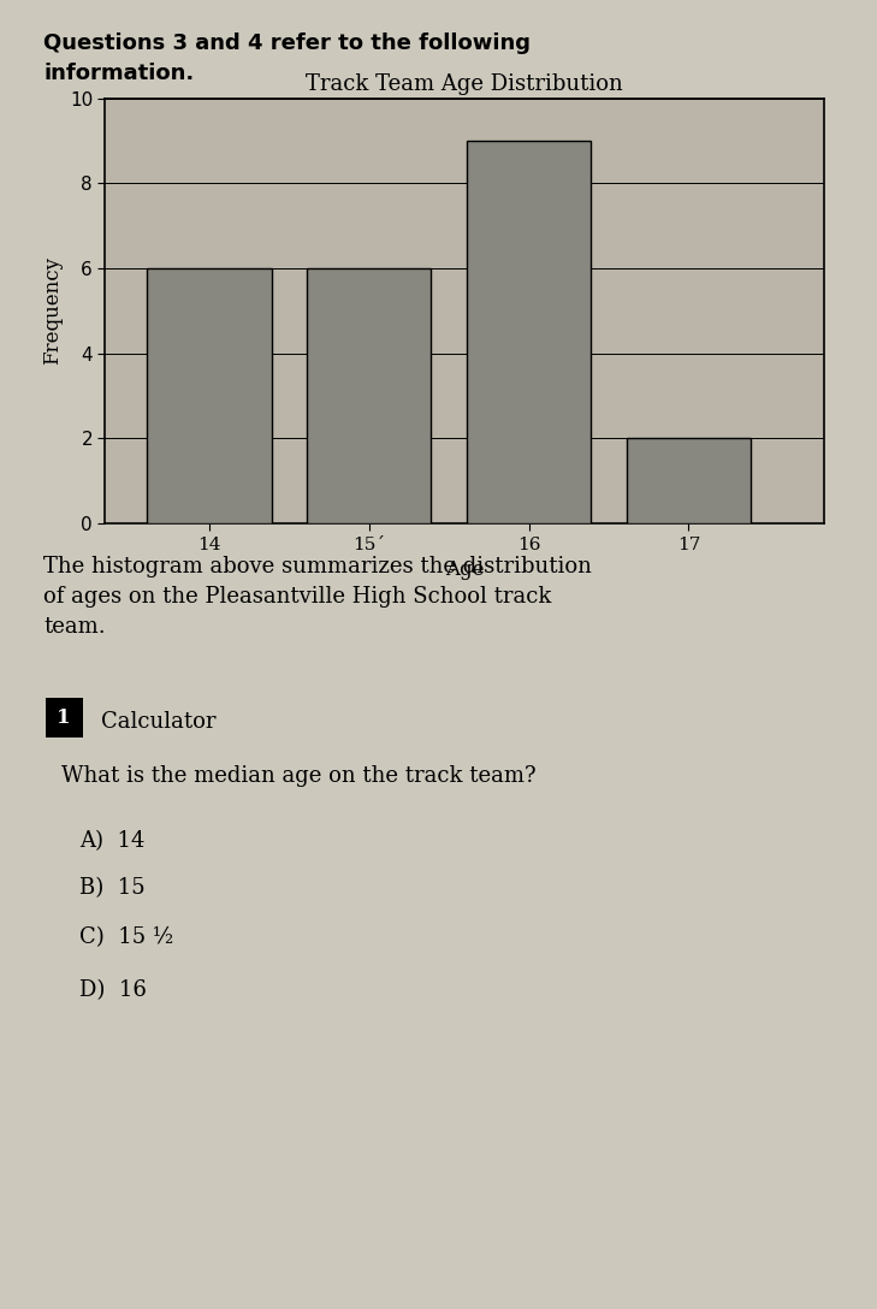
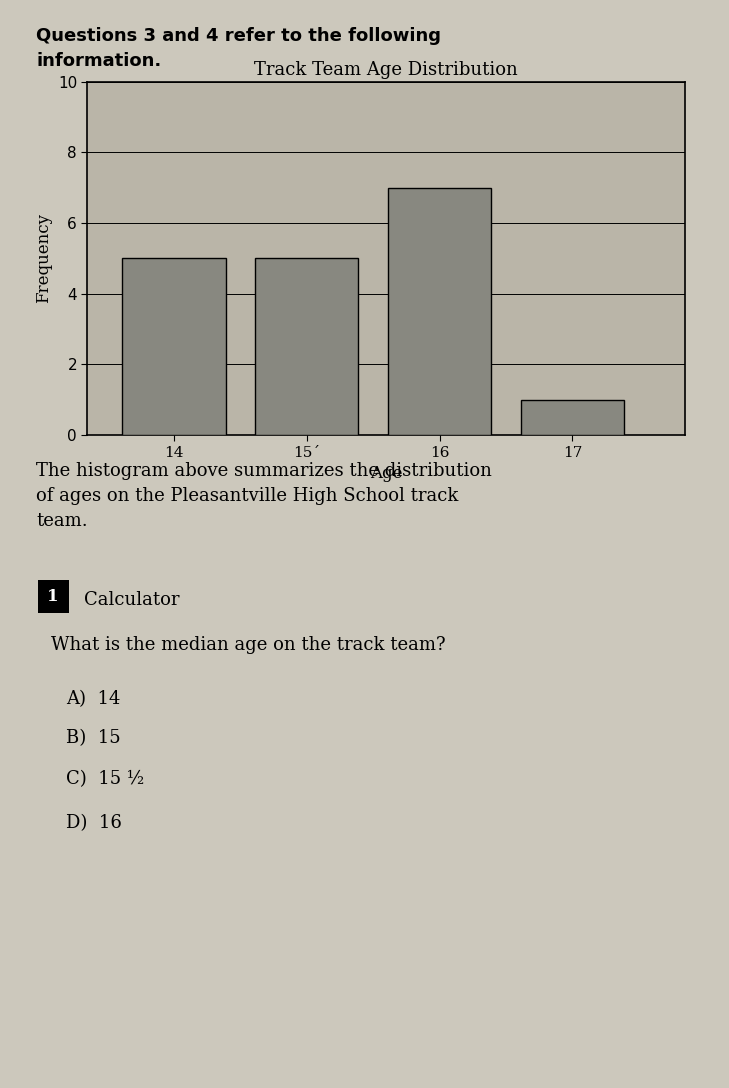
14: 6 -> 5
15´: 6 -> 5
16: 9 -> 7
17: 2 -> 1
